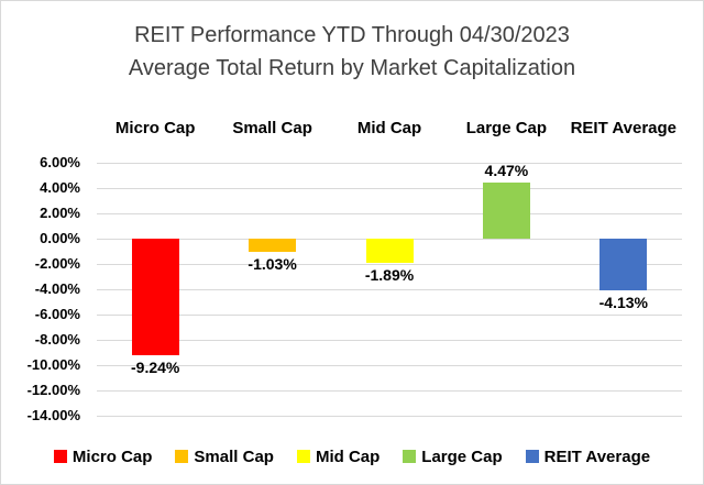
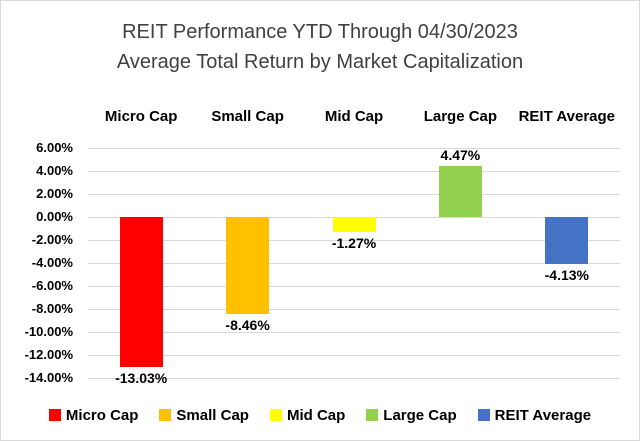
Micro Cap: -9.24% -> -13.03%
Small Cap: -1.03% -> -8.46%
Mid Cap: -1.89% -> -1.27%
